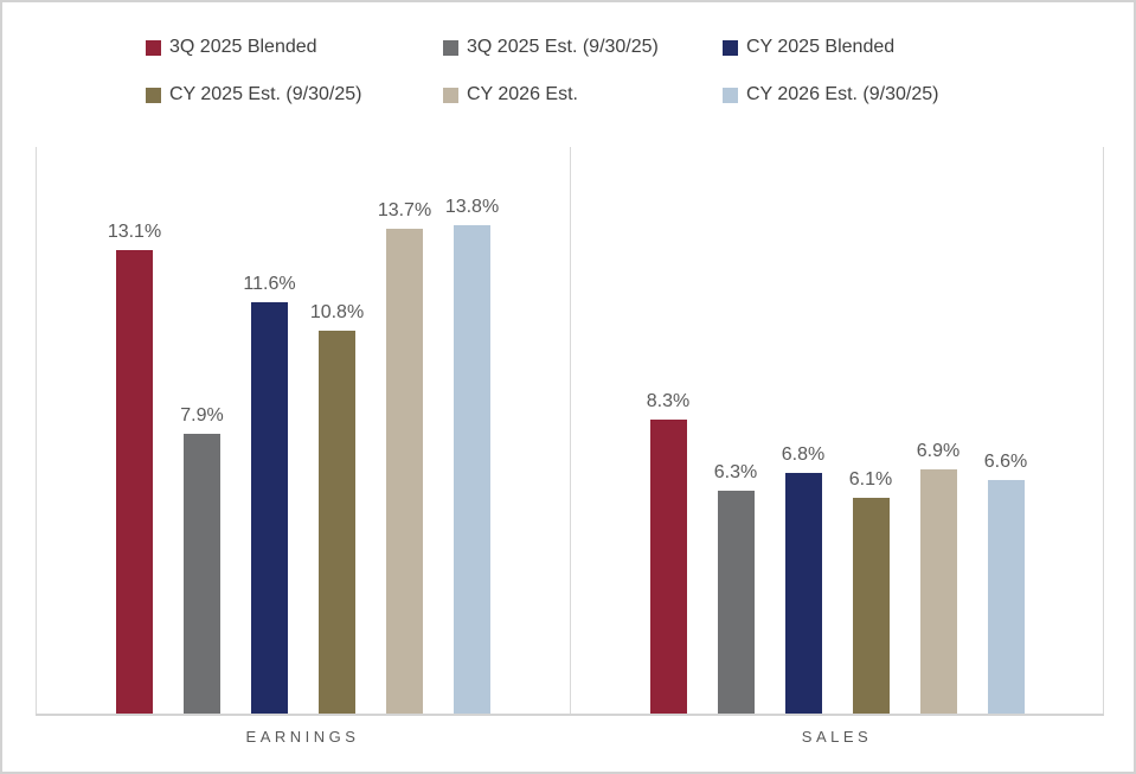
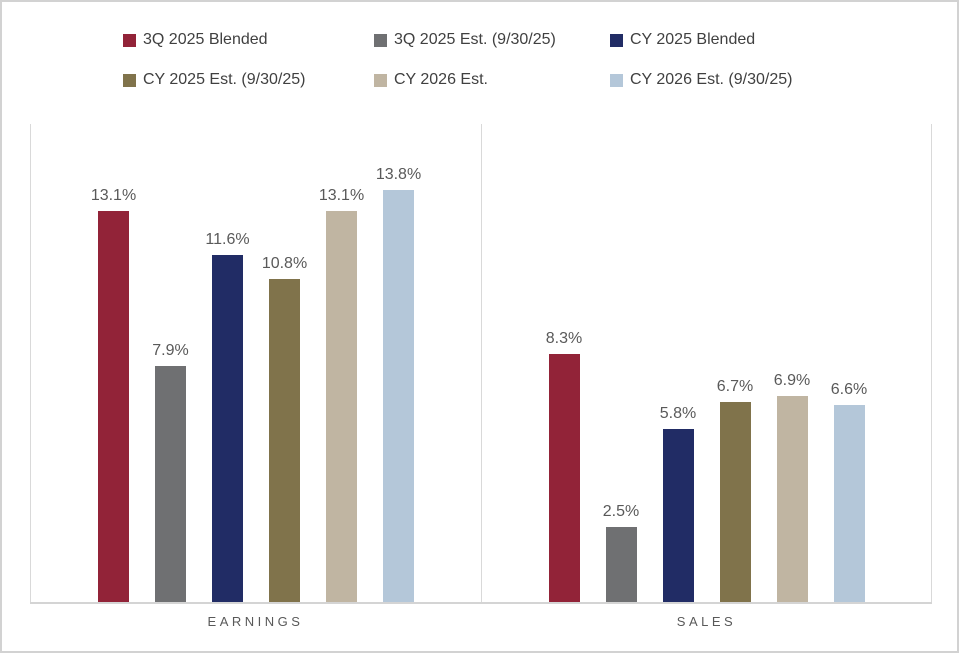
CY 2026 Est./EARNINGS: 13.7% -> 13.1%
3Q 2025 Est. (9/30/25)/SALES: 6.3% -> 2.5%
CY 2025 Blended/SALES: 6.8% -> 5.8%
CY 2025 Est. (9/30/25)/SALES: 6.1% -> 6.7%
